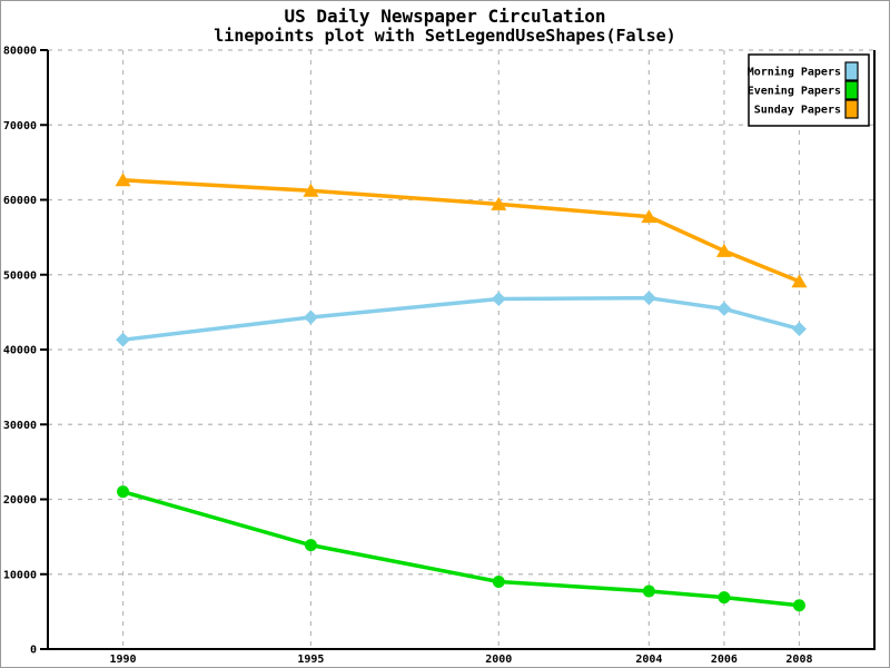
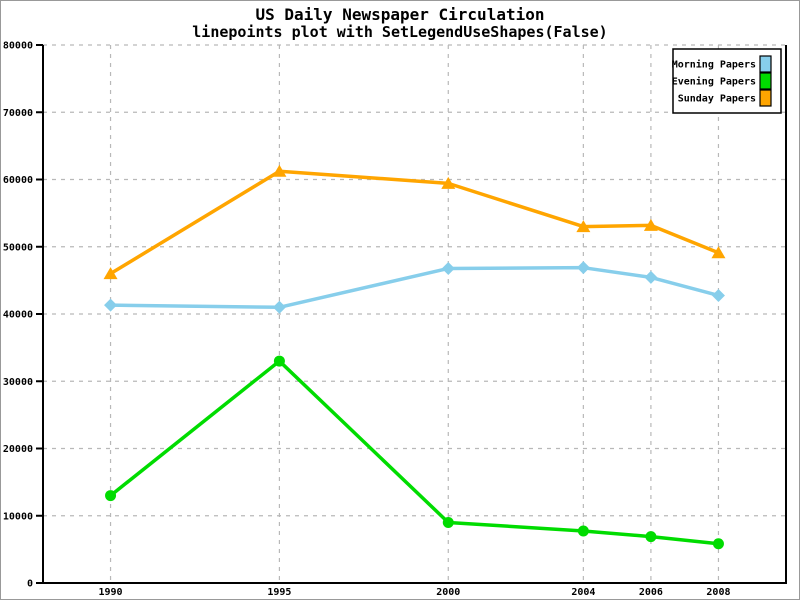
Evening Papers/1990: 21000 -> 13000
Sunday Papers/1990: 63000 -> 46000
Morning Papers/1995: 44000 -> 41000
Evening Papers/1995: 14000 -> 33000
Sunday Papers/2004: 58000 -> 53000
